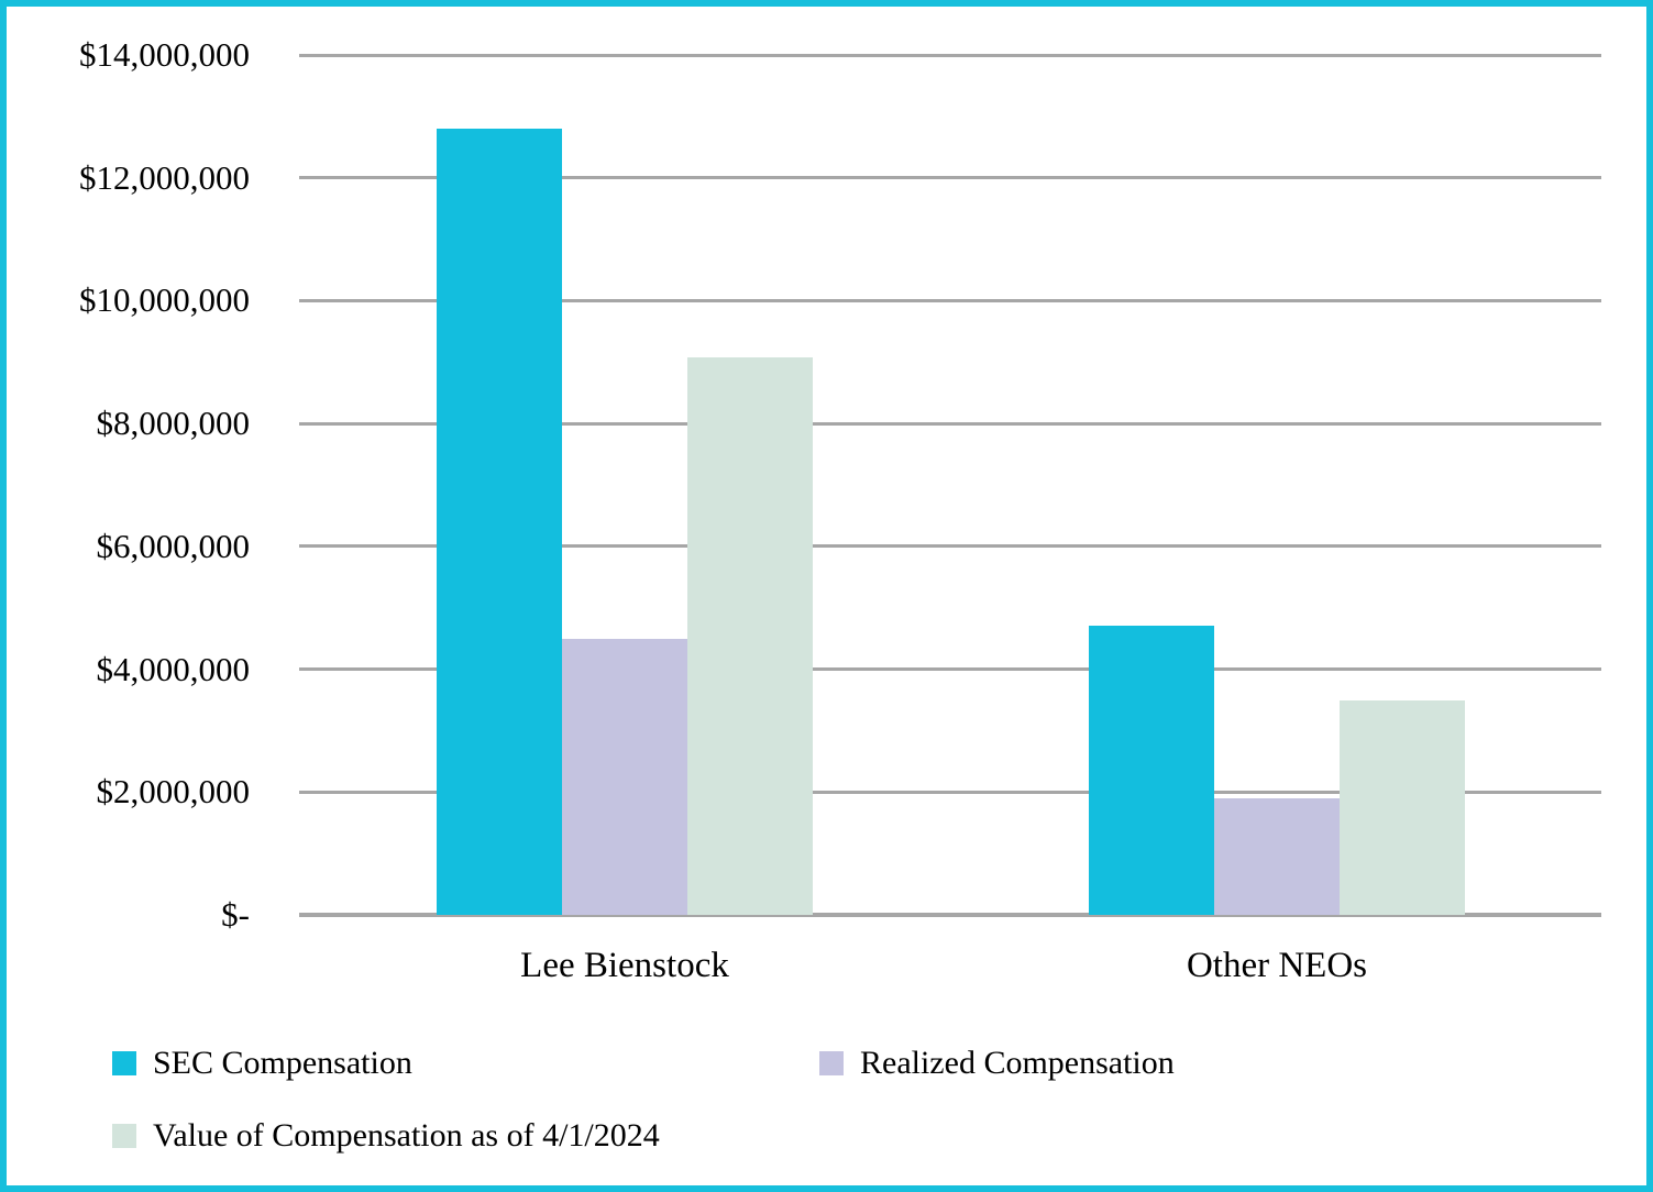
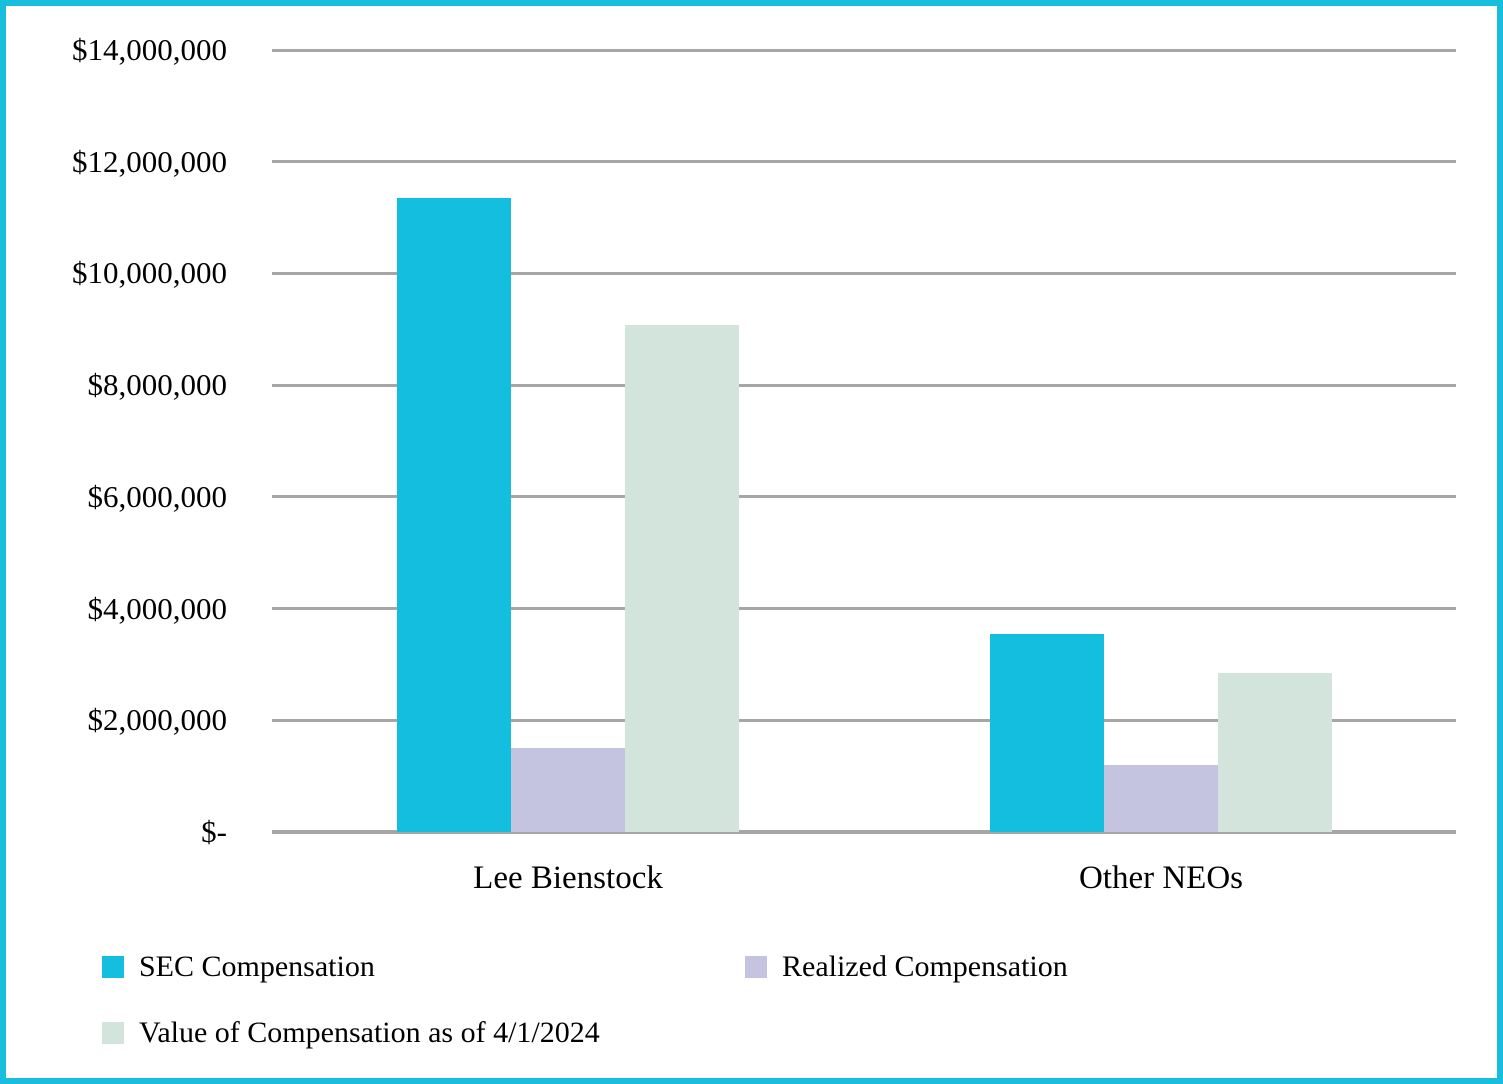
SEC Compensation/Lee Bienstock: $12800000 -> $11400000
Realized Compensation/Lee Bienstock: $4500000 -> $1500000
SEC Compensation/Other NEOs: $4700000 -> $3600000
Realized Compensation/Other NEOs: $1900000 -> $1200000
Value of Compensation as of 4/1/2024/Other NEOs: $3500000 -> $2800000
